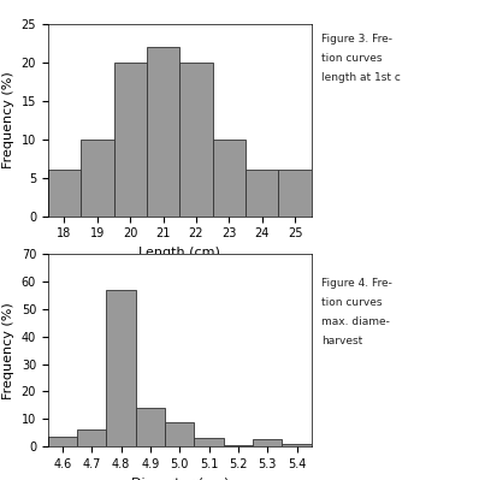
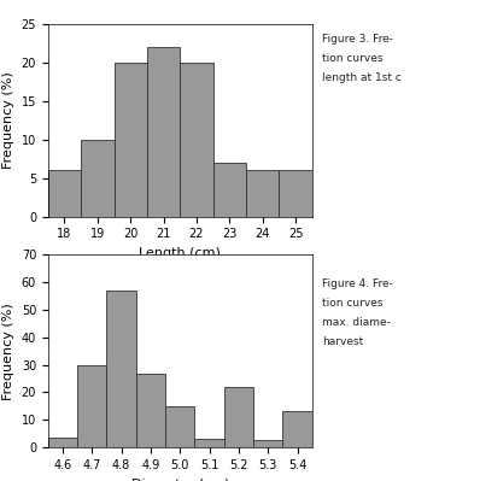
23: 10 -> 7
4.7: 6.0 -> 30.0
4.9: 14.0 -> 27.0
5.0: 9.0 -> 15.0
5.2: 0.5 -> 22.0
5.4: 1.0 -> 13.0
